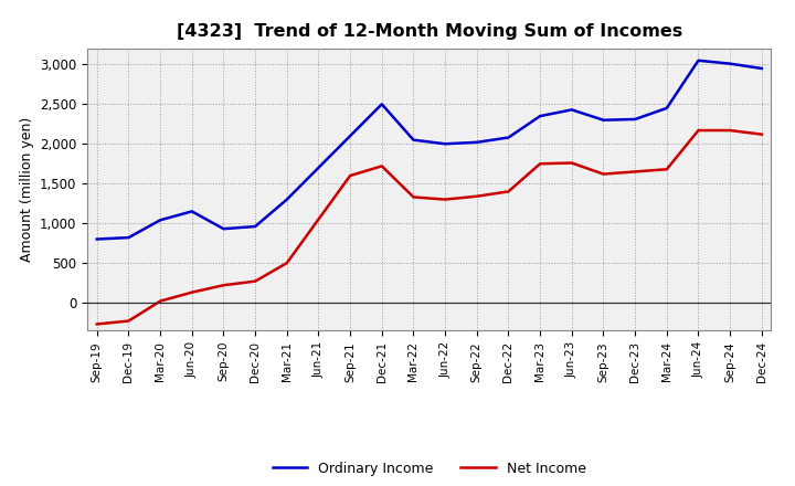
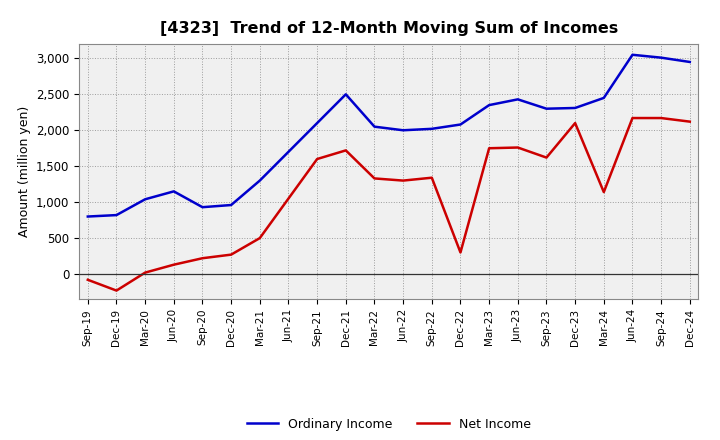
Net Income/Sep-19: -270 -> -80
Net Income/Dec-22: 1,400 -> 300
Net Income/Dec-23: 1,650 -> 2,100
Net Income/Mar-24: 1,680 -> 1,140
